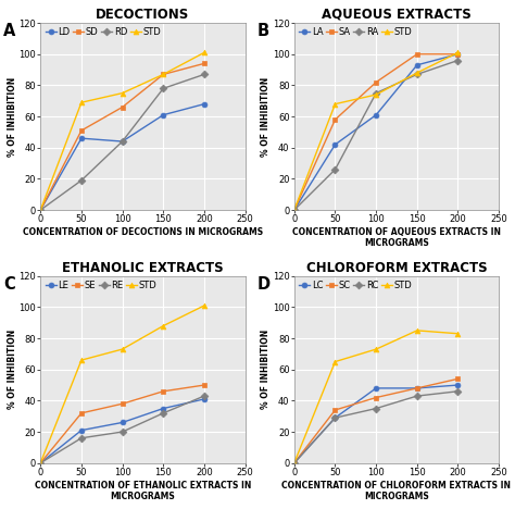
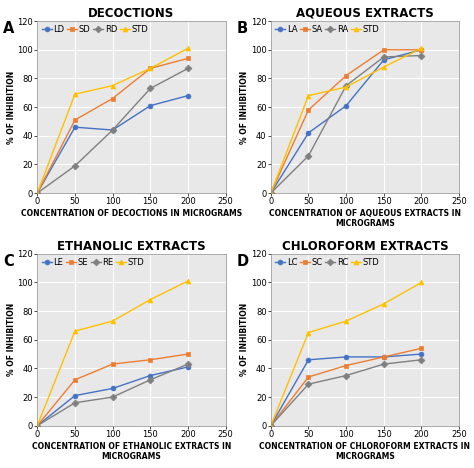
DECOCTIONS/RD/150: 78 -> 73
AQUEOUS EXTRACTS/RA/150: 87 -> 95
ETHANOLIC EXTRACTS/SE/100: 38 -> 43
CHLOROFORM EXTRACTS/LC/50: 29 -> 46
CHLOROFORM EXTRACTS/STD/200: 83 -> 100
